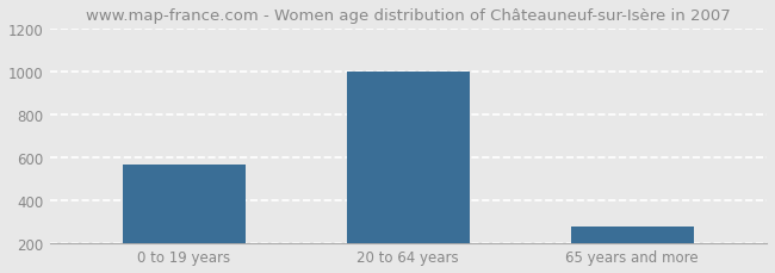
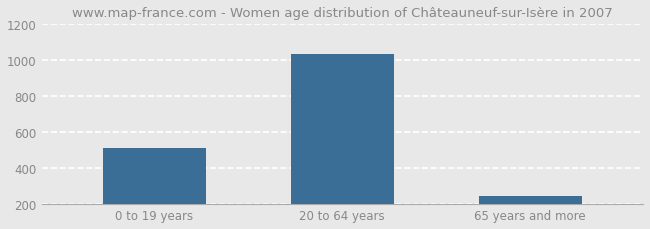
0 to 19 years: 570 -> 520
20 to 64 years: 1000 -> 1040
65 years and more: 280 -> 240
